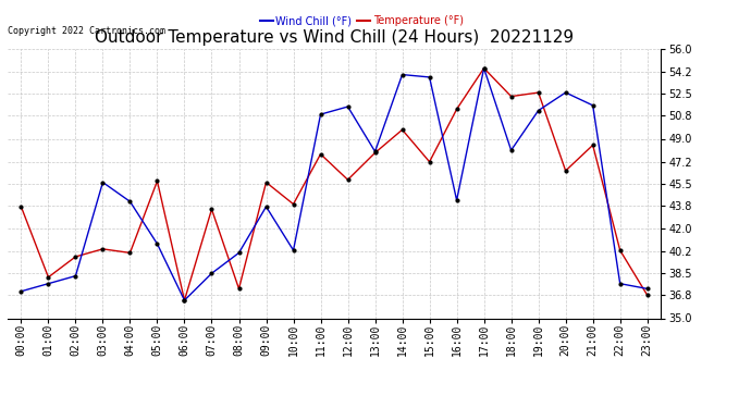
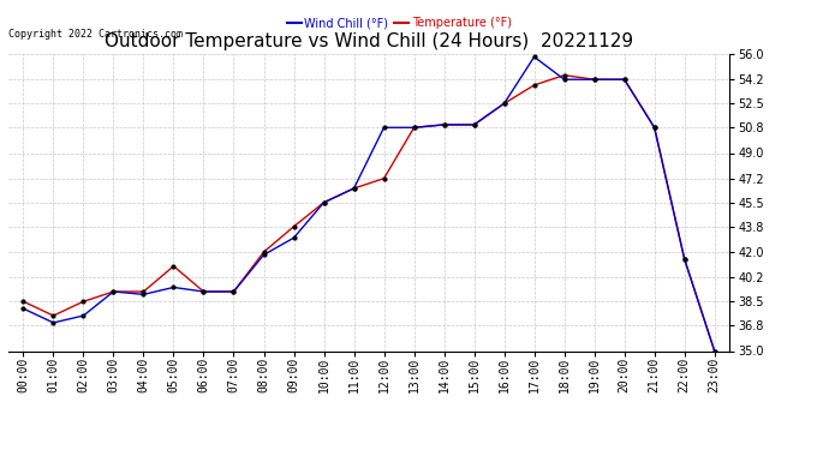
Temperature (°F)/00:00: 43.7 -> 38.5
Wind Chill (°F)/00:00: 37.1 -> 38.0
Temperature (°F)/01:00: 38.2 -> 37.5
Wind Chill (°F)/01:00: 37.7 -> 37.0
Temperature (°F)/02:00: 39.8 -> 38.5
Wind Chill (°F)/02:00: 38.3 -> 37.5
Temperature (°F)/03:00: 40.4 -> 39.2
Wind Chill (°F)/03:00: 45.6 -> 39.2
Temperature (°F)/04:00: 40.1 -> 39.2
Wind Chill (°F)/04:00: 44.1 -> 39.0
Temperature (°F)/05:00: 45.7 -> 41.0
Wind Chill (°F)/05:00: 40.8 -> 39.5
Temperature (°F)/06:00: 36.4 -> 39.2
Wind Chill (°F)/06:00: 36.4 -> 39.2
Temperature (°F)/07:00: 43.5 -> 39.2
Wind Chill (°F)/07:00: 38.5 -> 39.2
Temperature (°F)/08:00: 37.3 -> 42.0
Wind Chill (°F)/08:00: 40.1 -> 41.8
Temperature (°F)/09:00: 45.6 -> 43.8
Wind Chill (°F)/09:00: 43.7 -> 43.0
Temperature (°F)/10:00: 43.9 -> 45.5
Wind Chill (°F)/10:00: 40.3 -> 45.5
Temperature (°F)/11:00: 47.8 -> 46.5
Wind Chill (°F)/11:00: 50.9 -> 46.5
Temperature (°F)/12:00: 45.8 -> 47.2
Wind Chill (°F)/12:00: 51.5 -> 50.8
Temperature (°F)/13:00: 47.9 -> 50.8
Wind Chill (°F)/13:00: 48.0 -> 50.8
Temperature (°F)/14:00: 49.7 -> 51.0
Wind Chill (°F)/14:00: 54.0 -> 51.0
Temperature (°F)/15:00: 47.2 -> 51.0
Wind Chill (°F)/15:00: 53.8 -> 51.0
Temperature (°F)/16:00: 51.3 -> 52.5
Wind Chill (°F)/16:00: 44.2 -> 52.5
Temperature (°F)/17:00: 54.5 -> 53.8
Wind Chill (°F)/17:00: 54.5 -> 55.8
Temperature (°F)/18:00: 52.3 -> 54.5
Wind Chill (°F)/18:00: 48.1 -> 54.2
Temperature (°F)/19:00: 52.6 -> 54.2
Wind Chill (°F)/19:00: 51.2 -> 54.2
Temperature (°F)/20:00: 46.5 -> 54.2
Wind Chill (°F)/20:00: 52.6 -> 54.2
Temperature (°F)/21:00: 48.5 -> 50.8
Wind Chill (°F)/21:00: 51.6 -> 50.8
Temperature (°F)/22:00: 40.3 -> 41.5
Wind Chill (°F)/22:00: 37.7 -> 41.5
Temperature (°F)/23:00: 36.8 -> 35.0
Wind Chill (°F)/23:00: 37.3 -> 35.0
